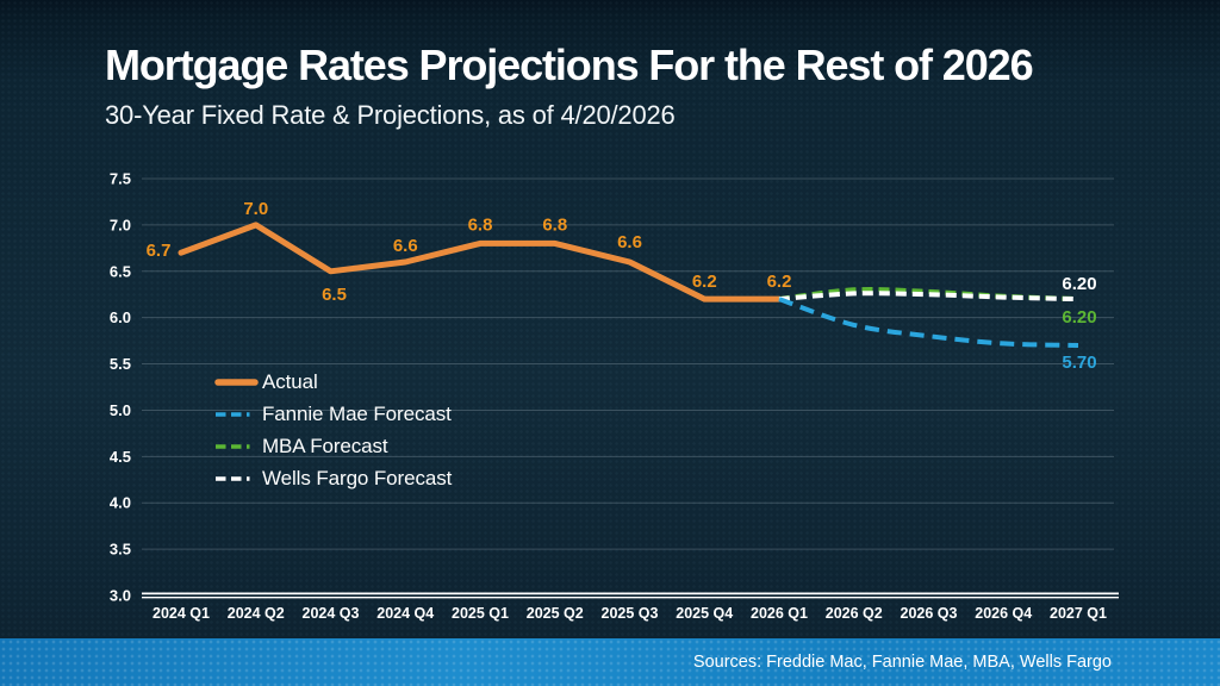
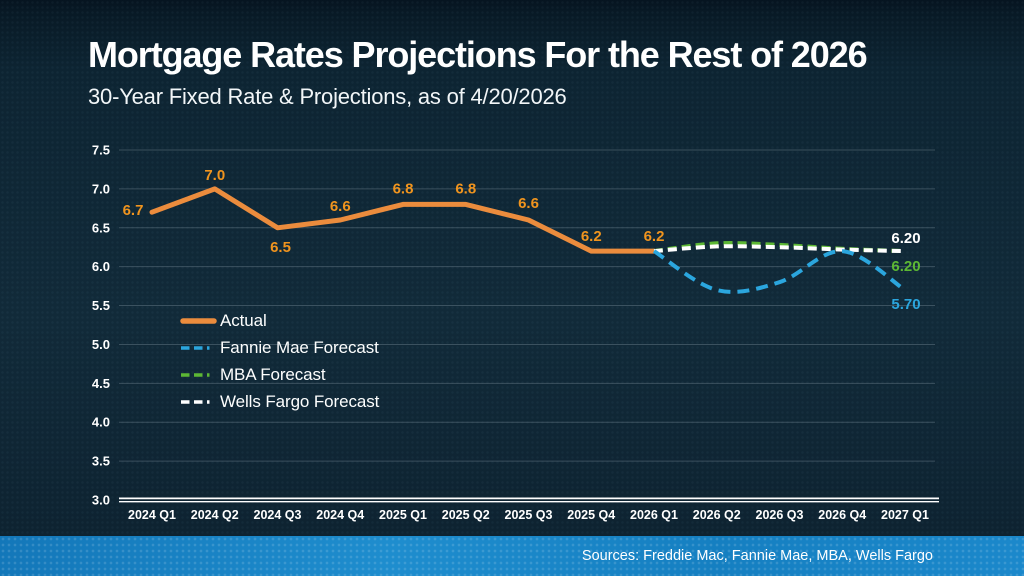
Fannie Mae Forecast/2026 Q2: 5.9 -> 5.7
Fannie Mae Forecast/2026 Q4: 5.7 -> 6.2
